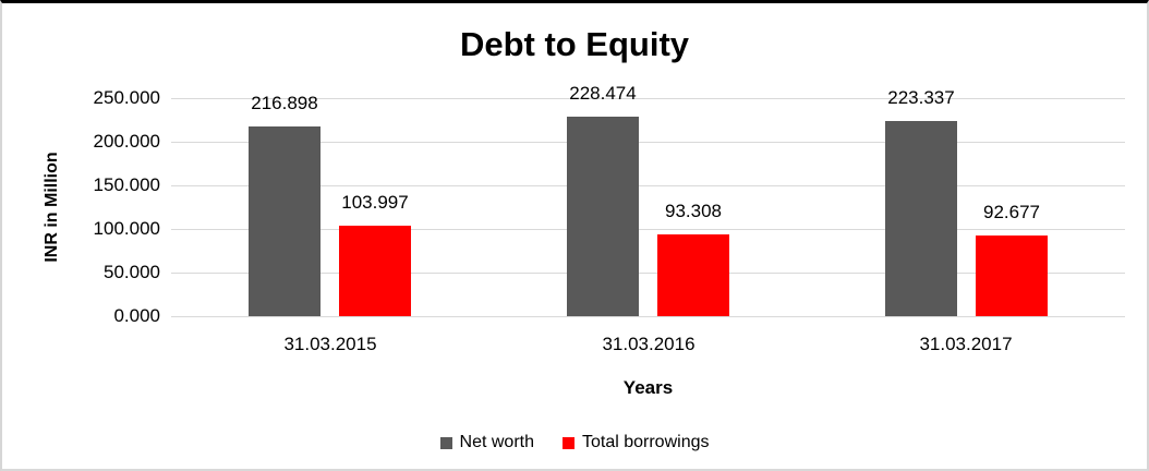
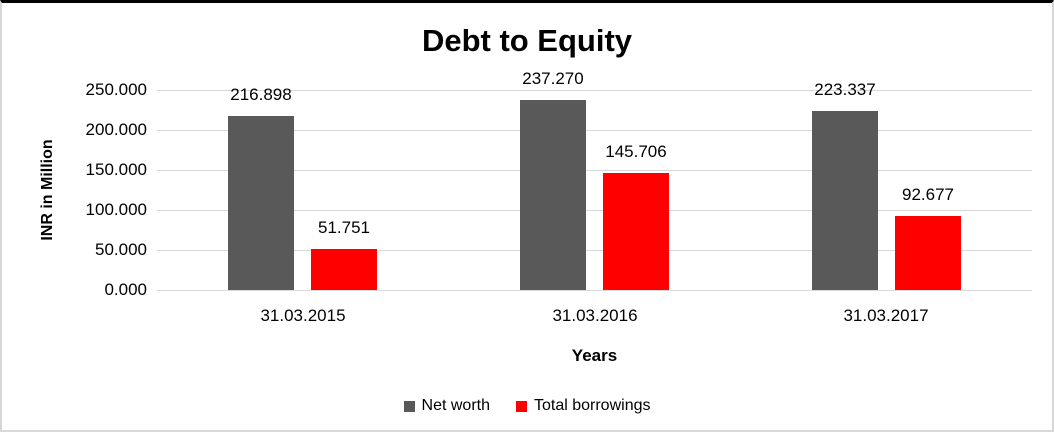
Total borrowings/31.03.2015: 103.997 -> 51.751
Net worth/31.03.2016: 228.474 -> 237.270
Total borrowings/31.03.2016: 93.308 -> 145.706
